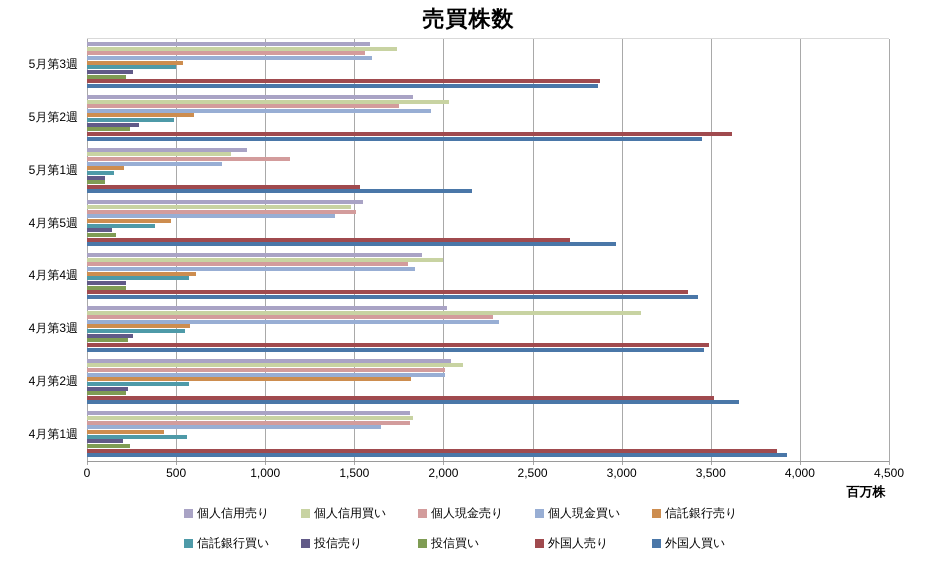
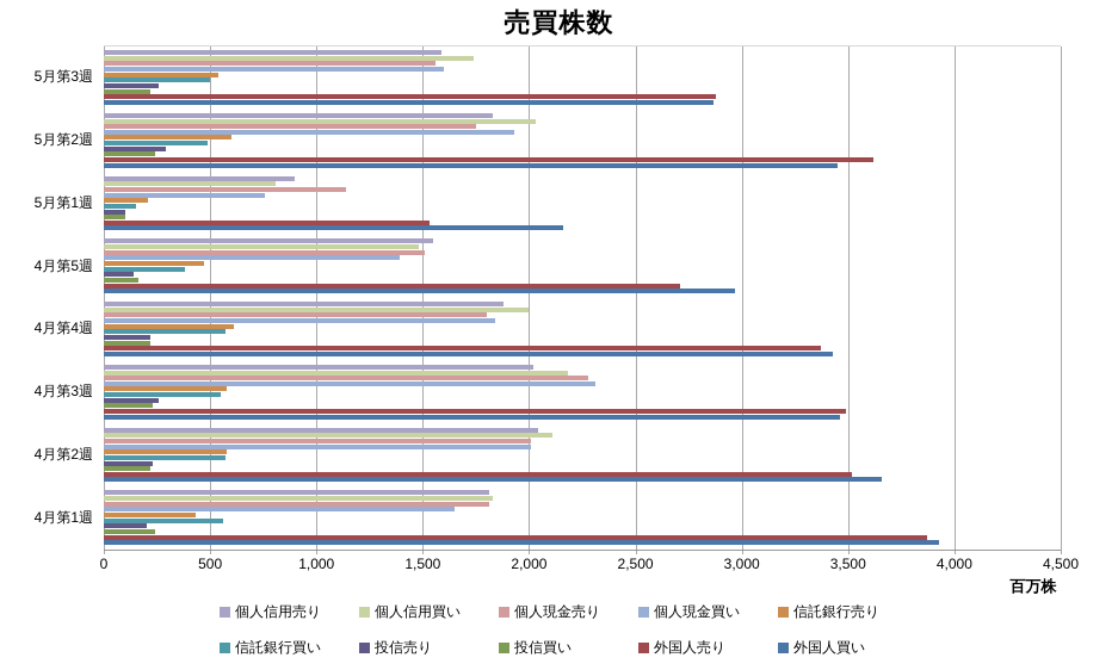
個人信用買い/4月第3週: 3110 -> 2180
信託銀行売り/4月第2週: 1820 -> 580
